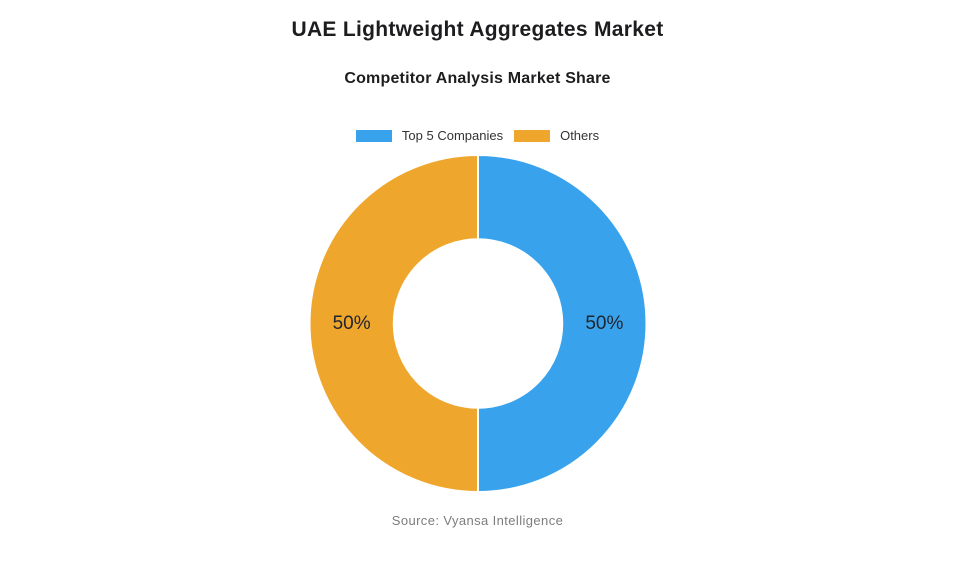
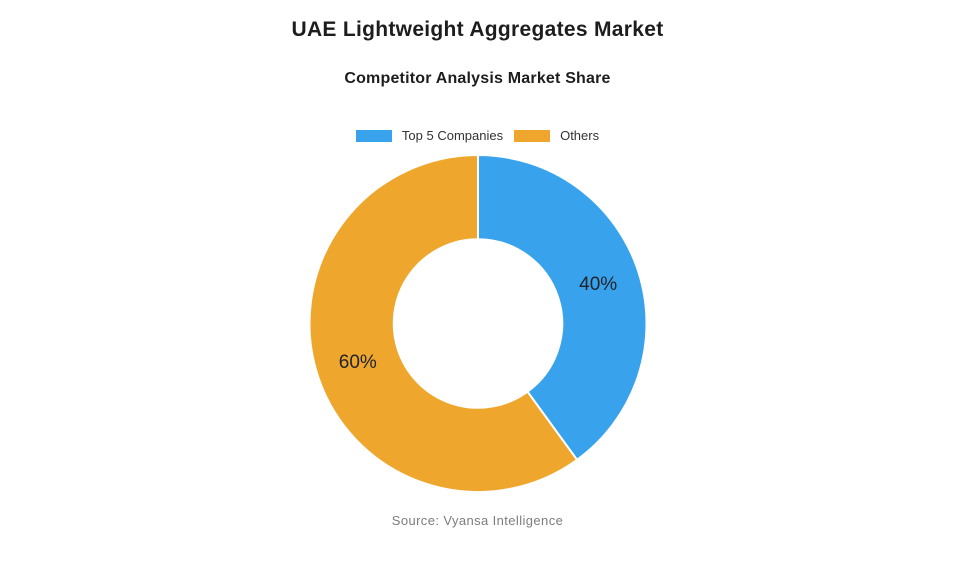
Top 5 Companies: 50% -> 40%
Others: 50% -> 60%
